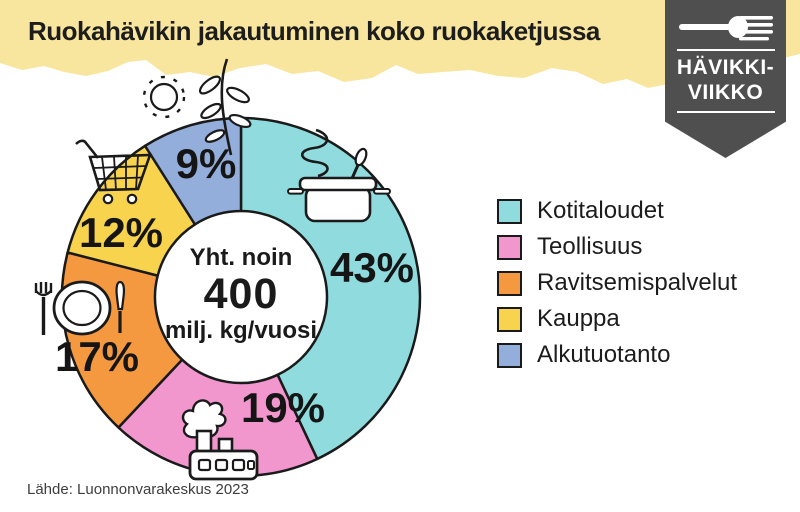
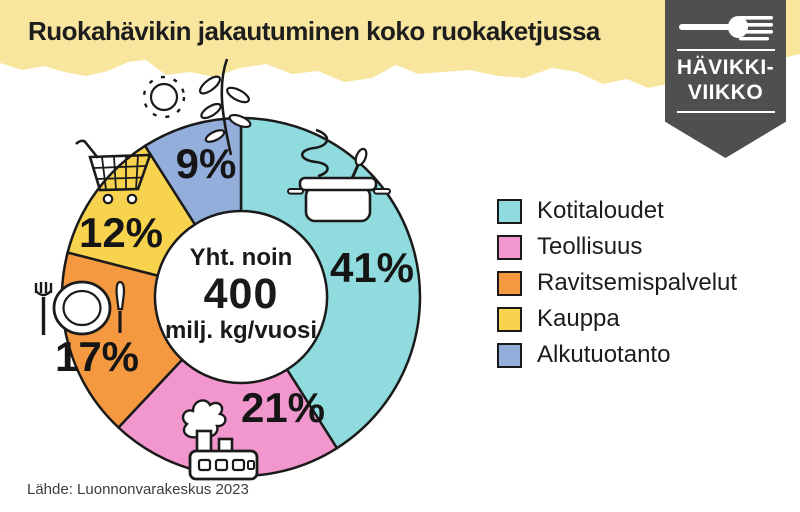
Kotitaloudet: 43% -> 41%
Teollisuus: 19% -> 21%
